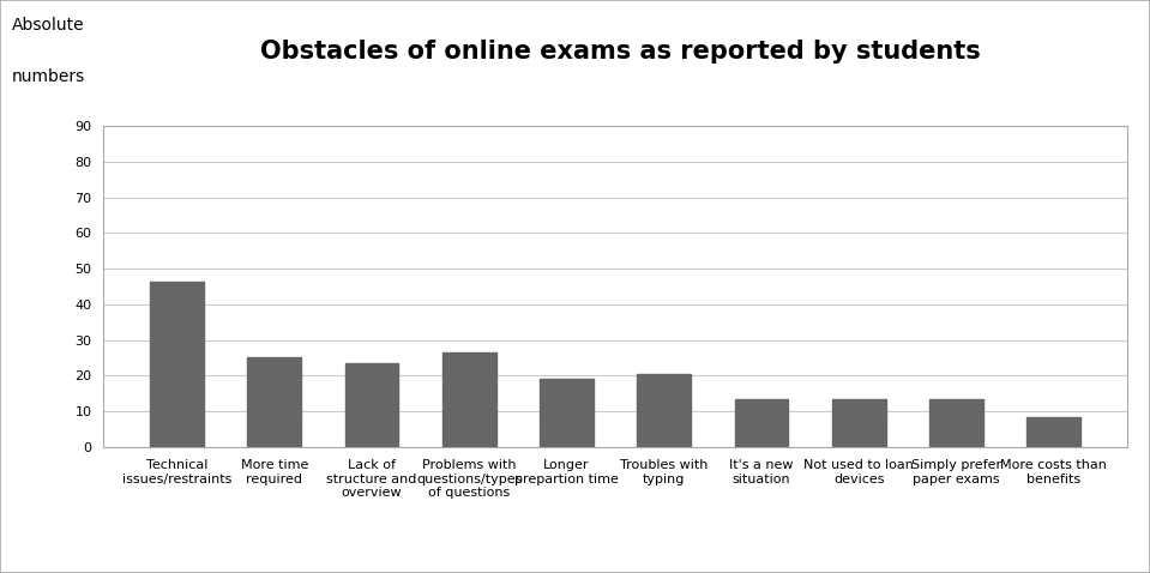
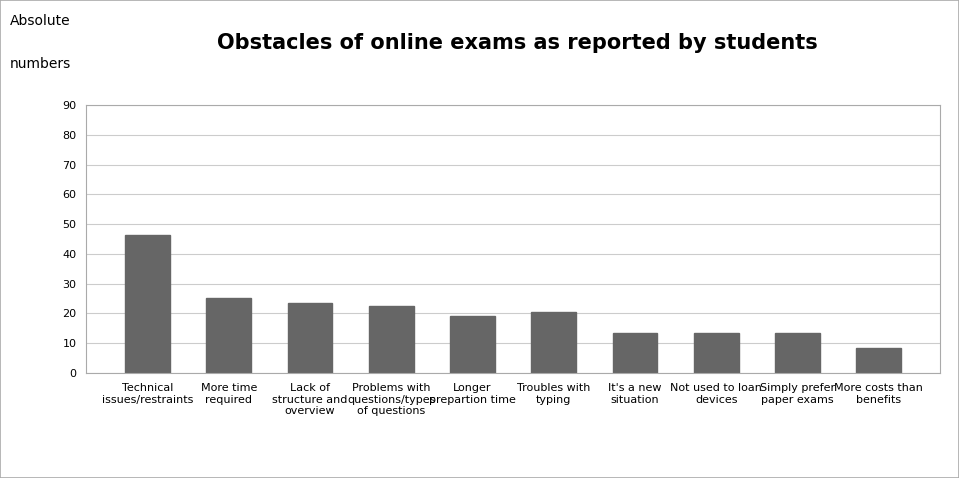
Problems with questions/types of questions: 26.5 -> 22.5
